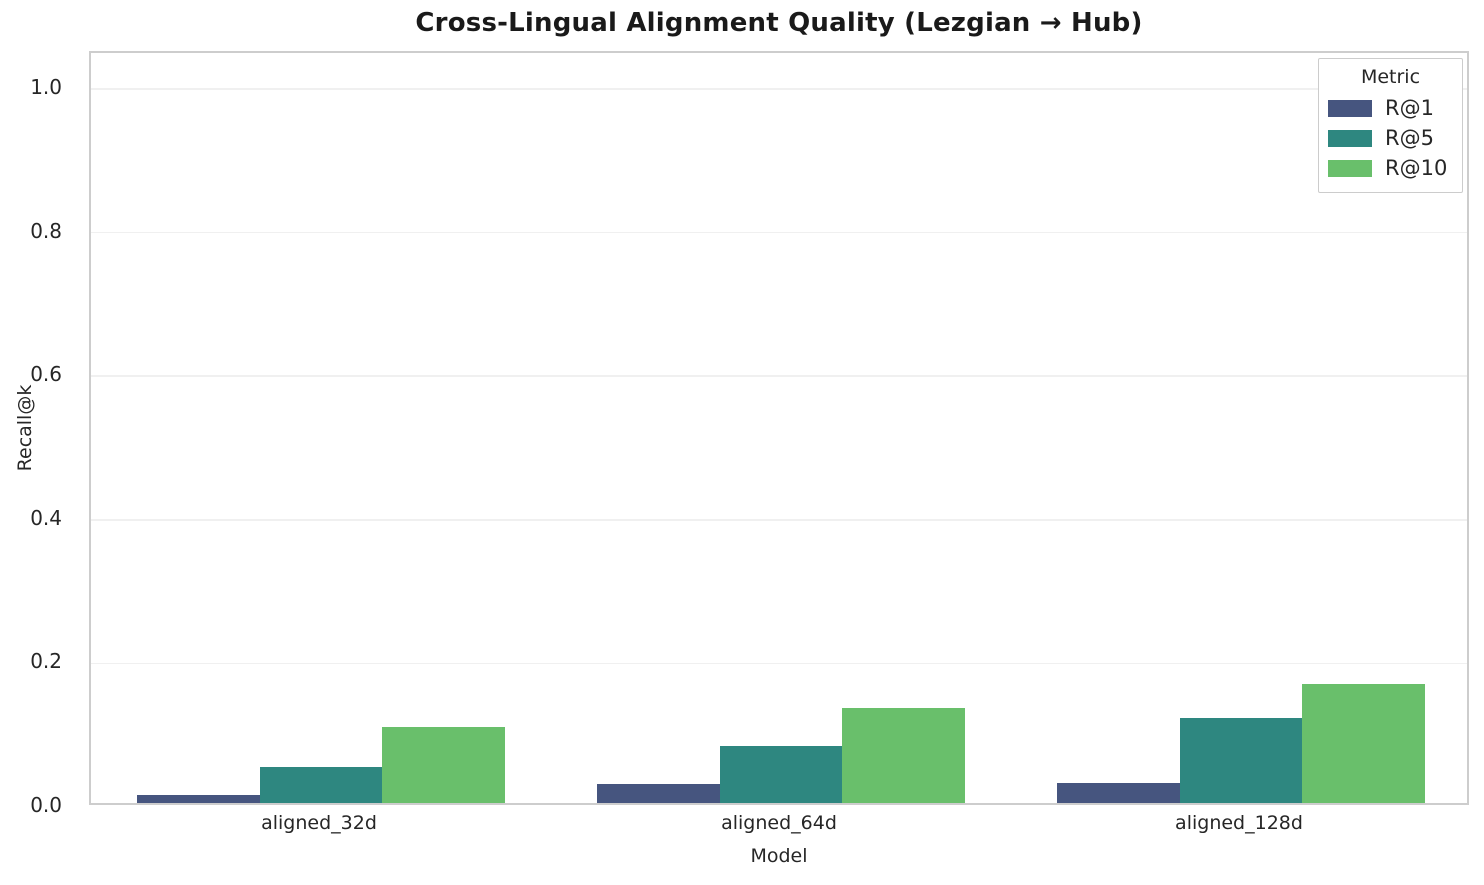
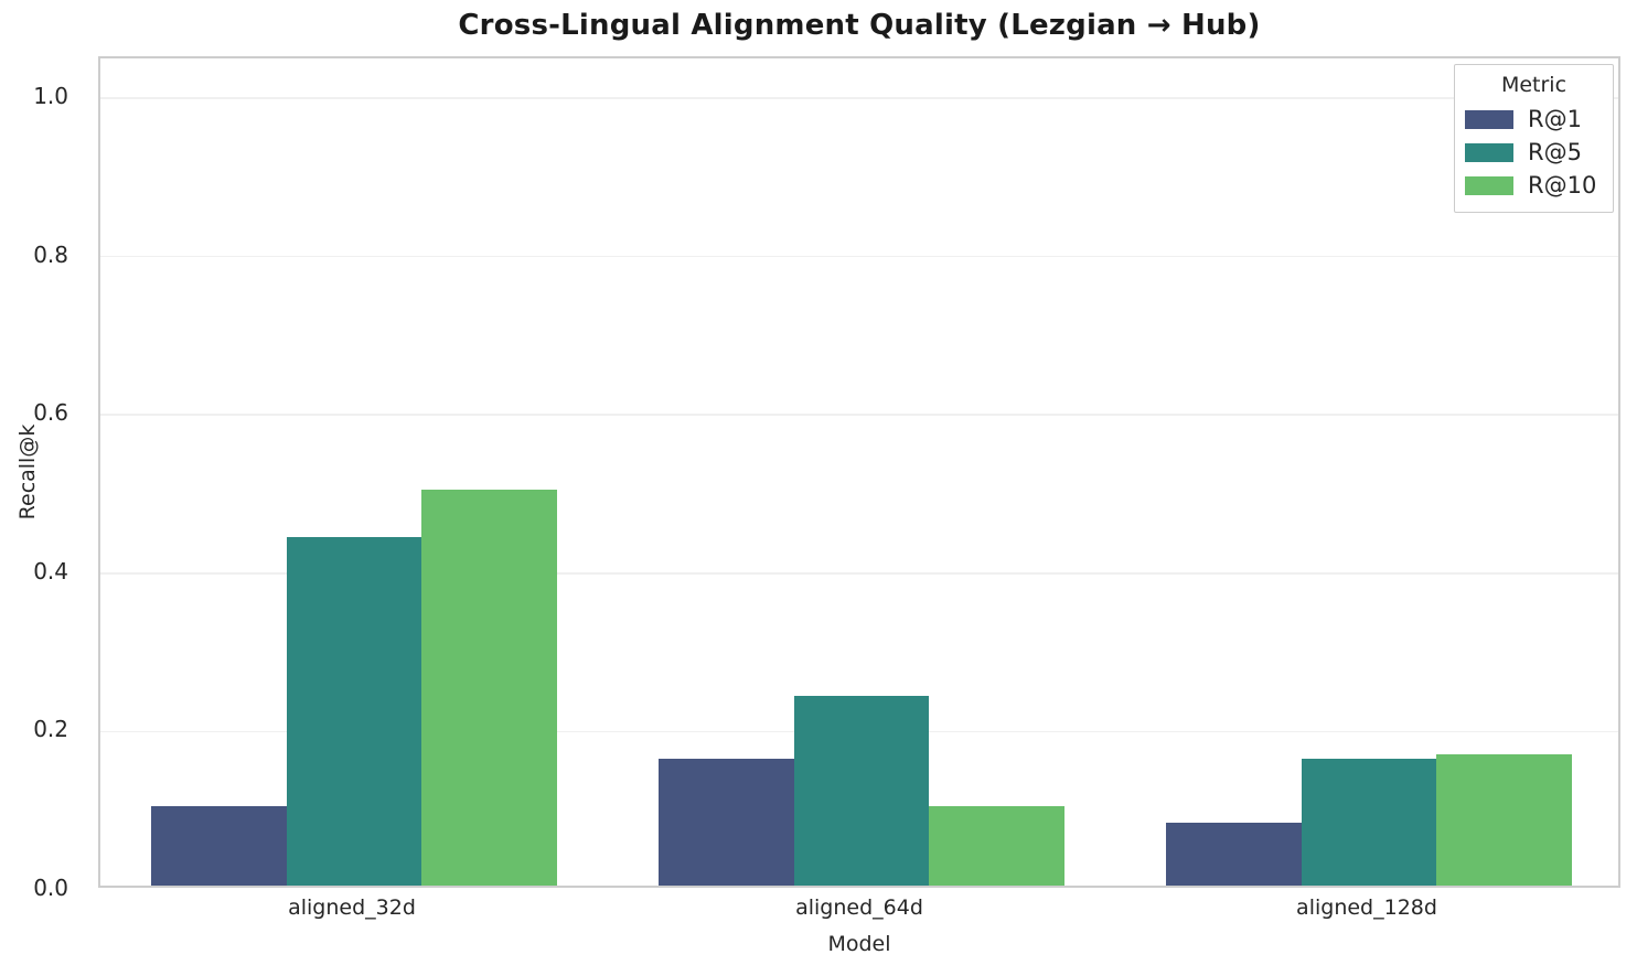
R@1/aligned_32d: 0.01 -> 0.10
R@5/aligned_32d: 0.05 -> 0.44
R@10/aligned_32d: 0.11 -> 0.50
R@1/aligned_64d: 0.03 -> 0.16
R@5/aligned_64d: 0.08 -> 0.24
R@10/aligned_64d: 0.13 -> 0.10
R@1/aligned_128d: 0.03 -> 0.08
R@5/aligned_128d: 0.12 -> 0.16
